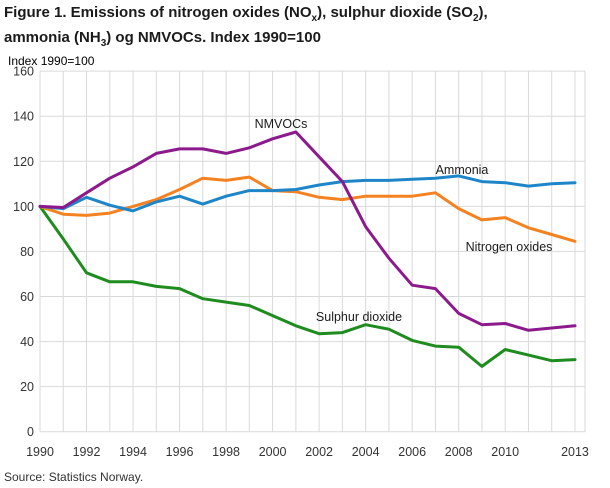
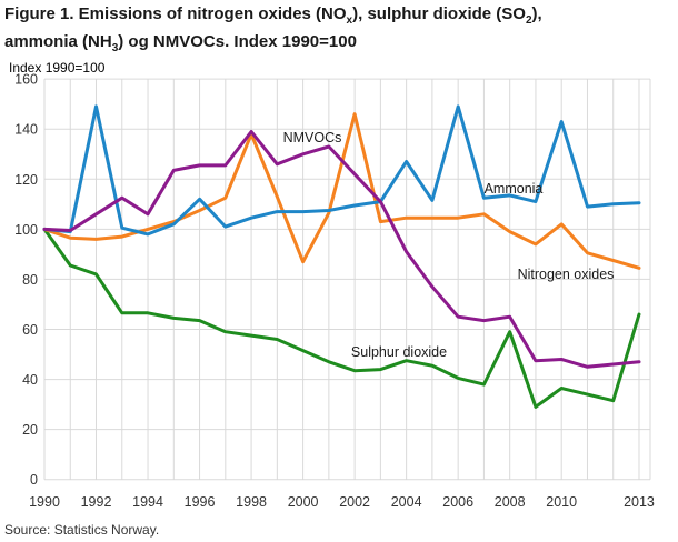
Ammonia/1992: 104 -> 149
Sulphur dioxide/1992: 70 -> 82
NMVOCs/1994: 118 -> 106
Ammonia/1996: 104 -> 112
NMVOCs/1998: 124 -> 139
Nitrogen oxides/1998: 112 -> 138
Nitrogen oxides/2000: 107 -> 87
Nitrogen oxides/2002: 104 -> 146
Ammonia/2004: 112 -> 127
Ammonia/2006: 112 -> 149
NMVOCs/2008: 52 -> 65
Sulphur dioxide/2008: 38 -> 59
Ammonia/2010: 110 -> 143
Nitrogen oxides/2010: 95 -> 102
Sulphur dioxide/2013: 32 -> 66
